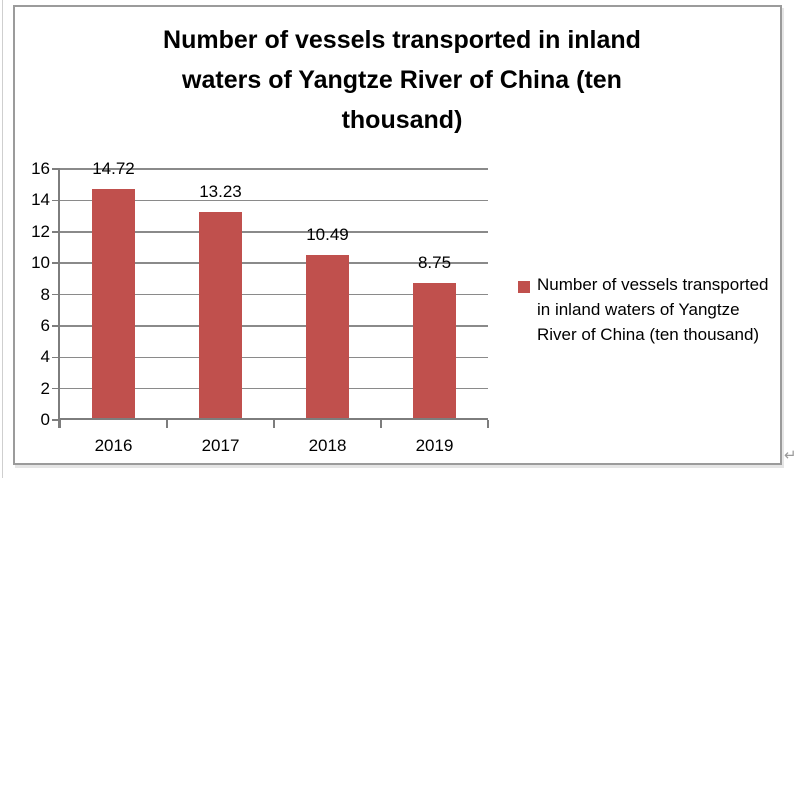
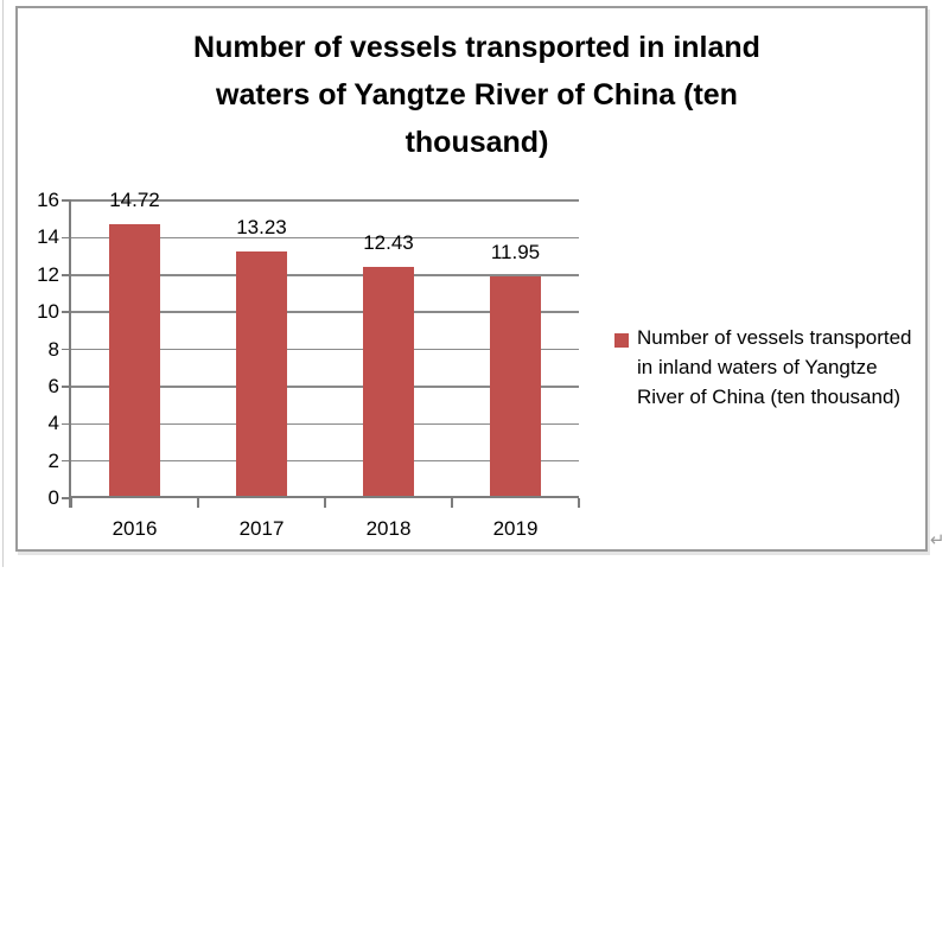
2018: 10.49 -> 12.43
2019: 8.75 -> 11.95
